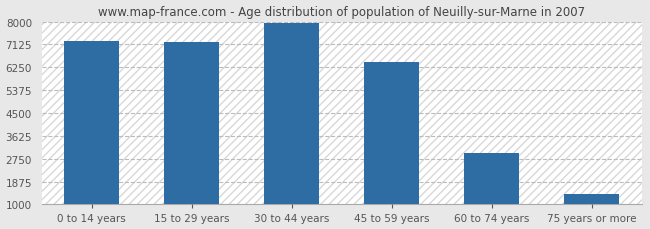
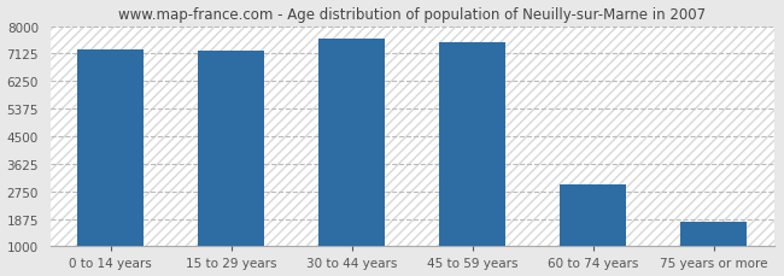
30 to 44 years: 7950 -> 7600
45 to 59 years: 6450 -> 7500
75 years or more: 1400 -> 1800
